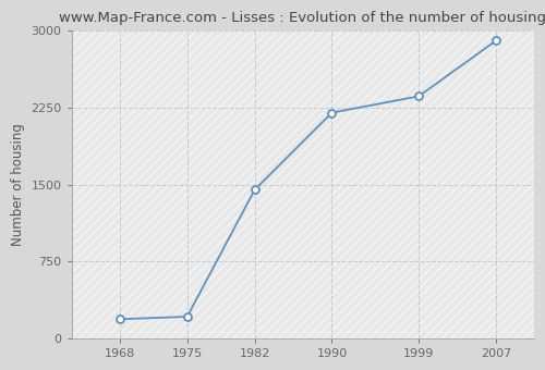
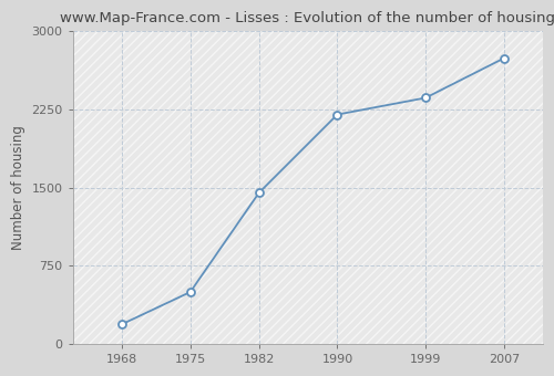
1975: 220 -> 500
2007: 2900 -> 2740
